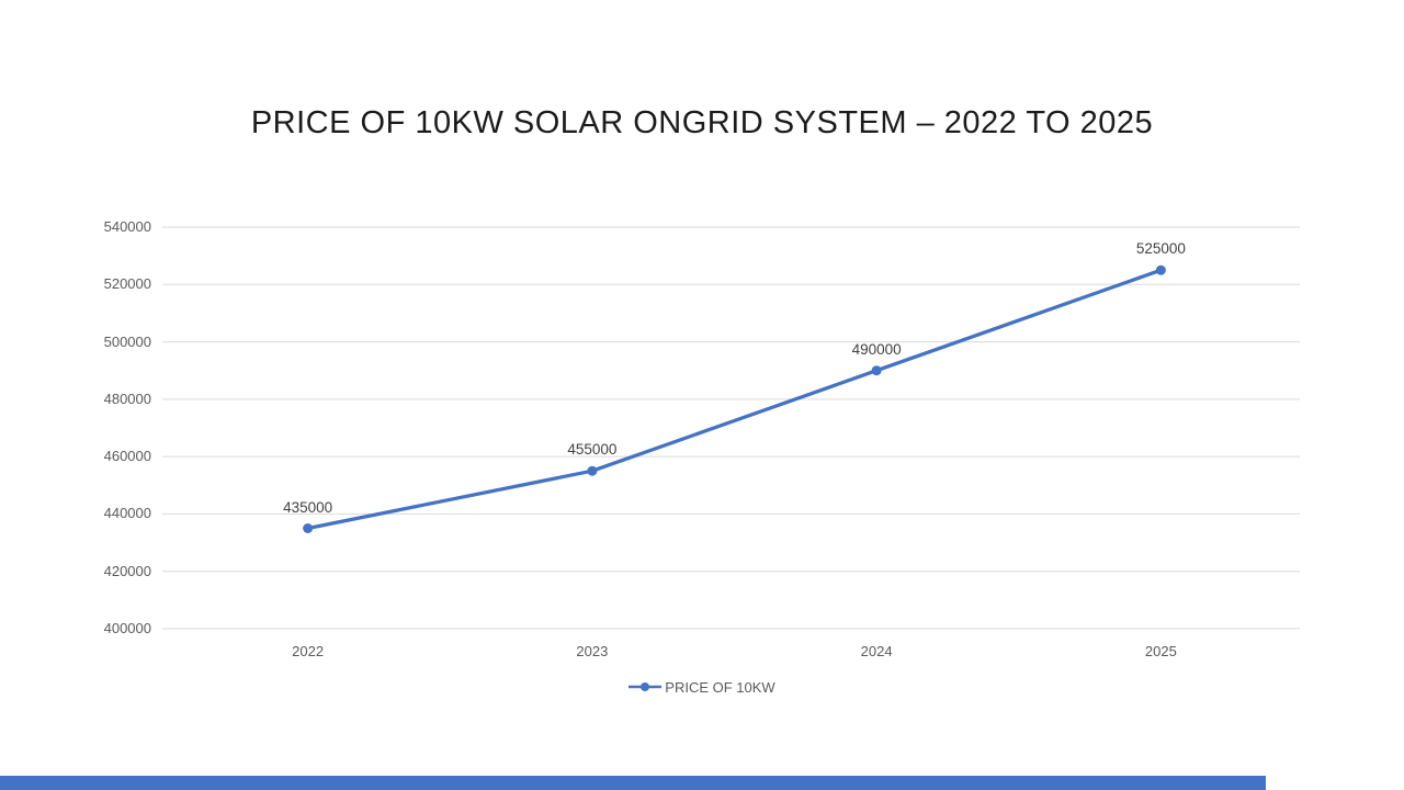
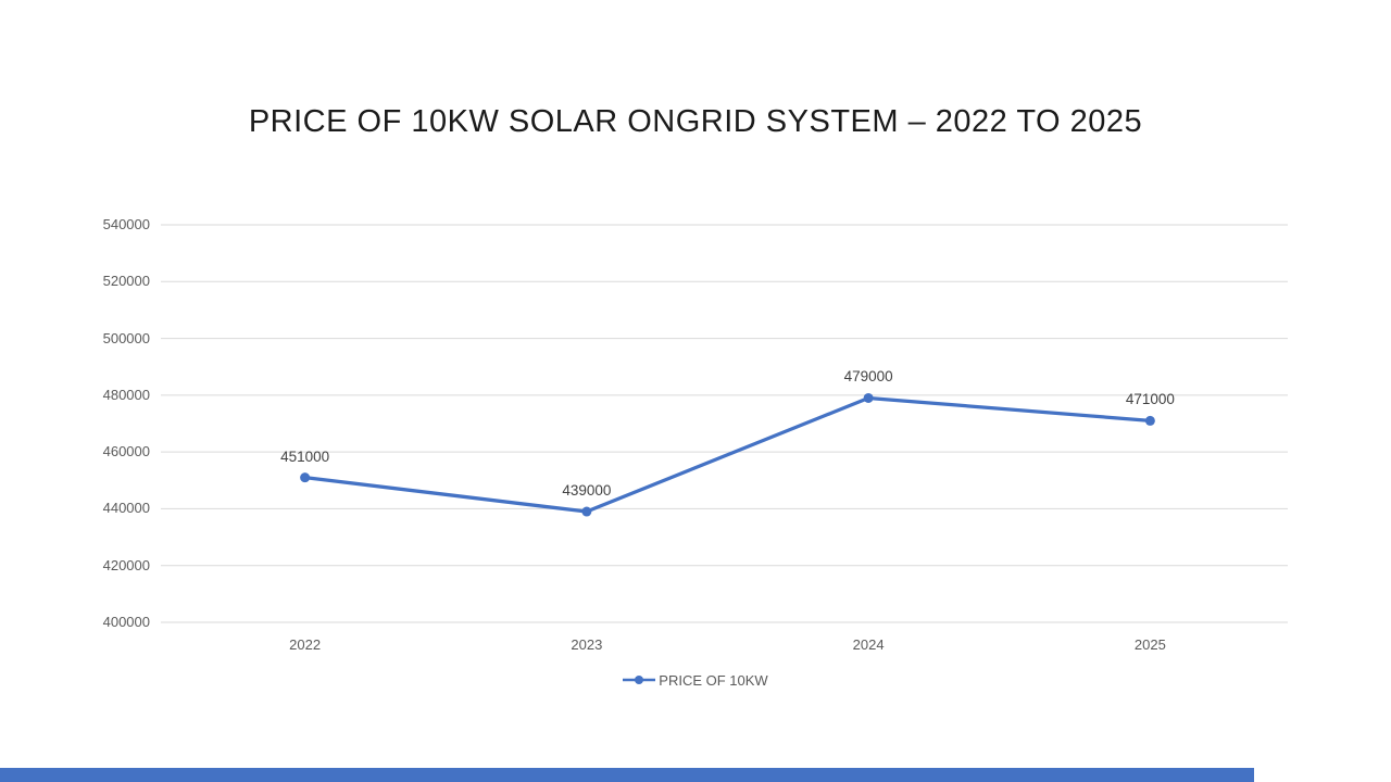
2022: 435000 -> 451000
2023: 455000 -> 439000
2024: 490000 -> 479000
2025: 525000 -> 471000
